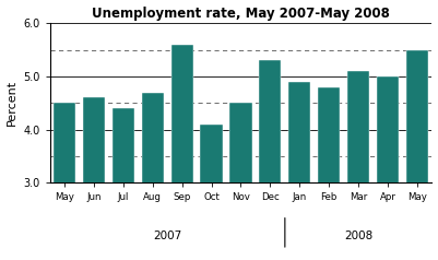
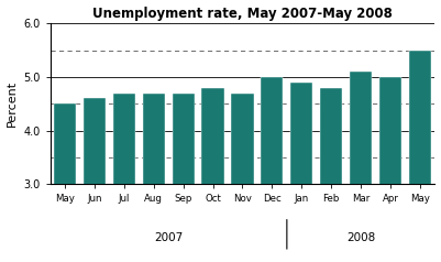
Jul: 4.4 -> 4.7
Sep: 5.6 -> 4.7
Oct: 4.1 -> 4.8
Nov: 4.5 -> 4.7
Dec: 5.3 -> 5.0
